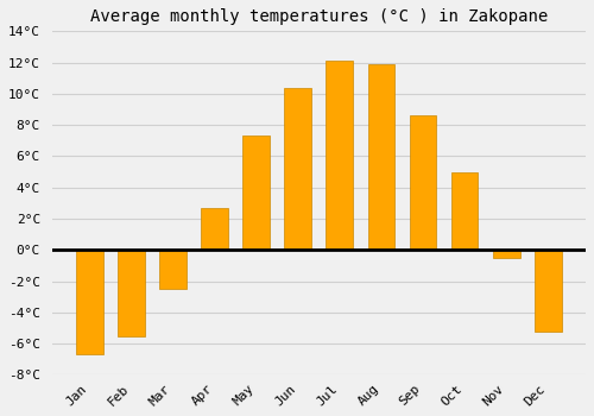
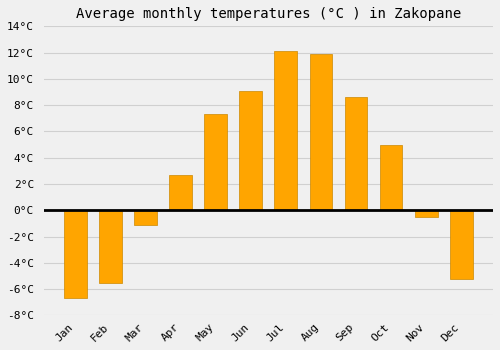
Mar: -2.5°C -> -1.1°C
Jun: 10.4°C -> 9.1°C
